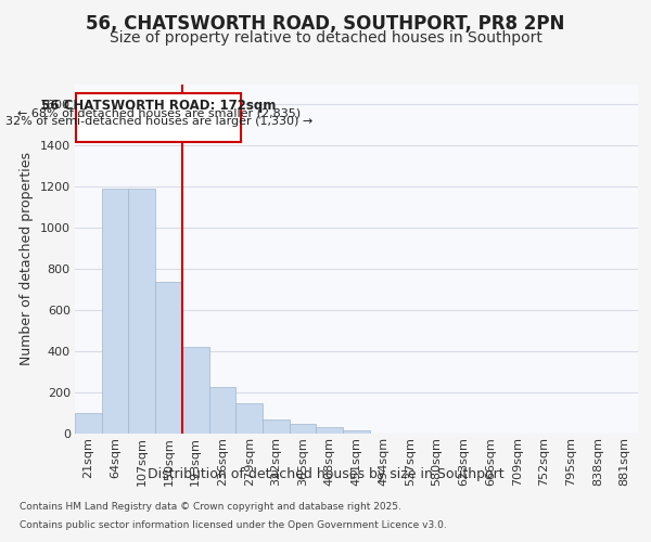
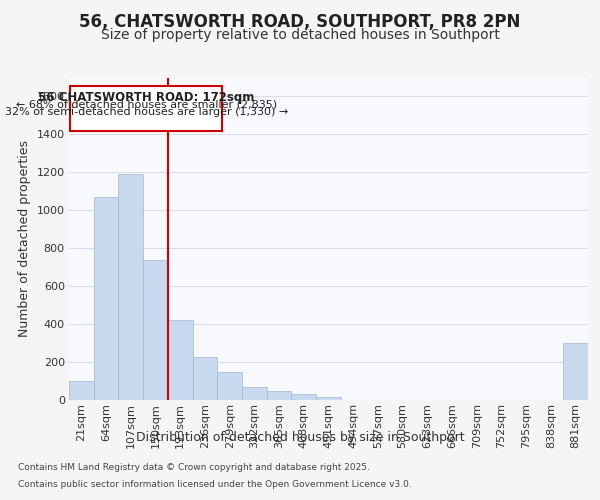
64sqm: 1190 -> 1070
881sqm: 0 -> 300
